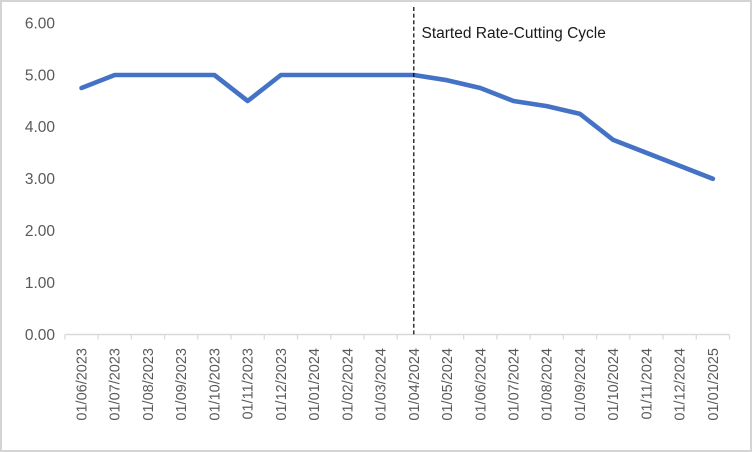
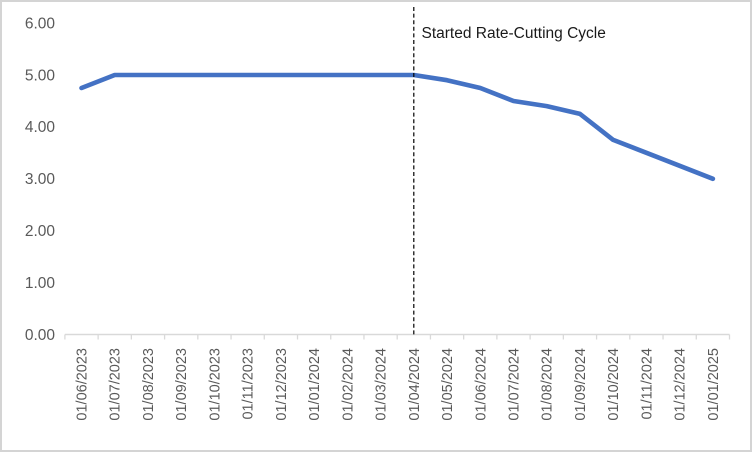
01/11/2023: 4.5 -> 5.0
